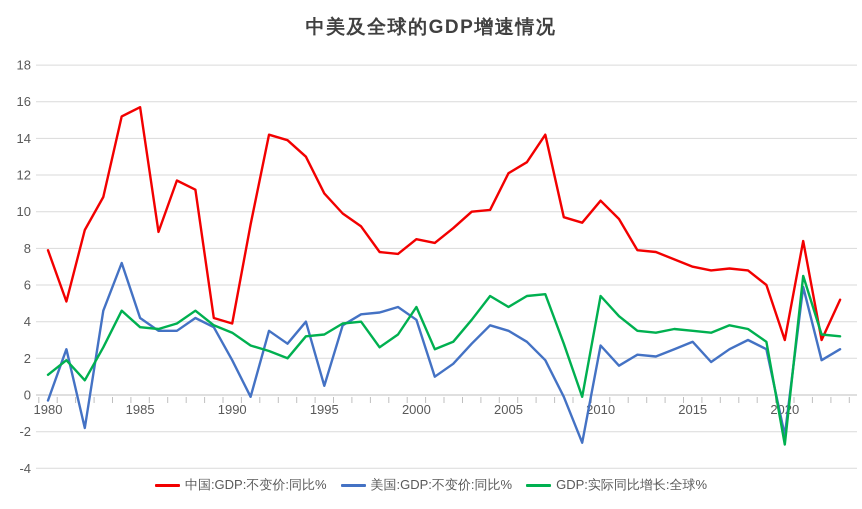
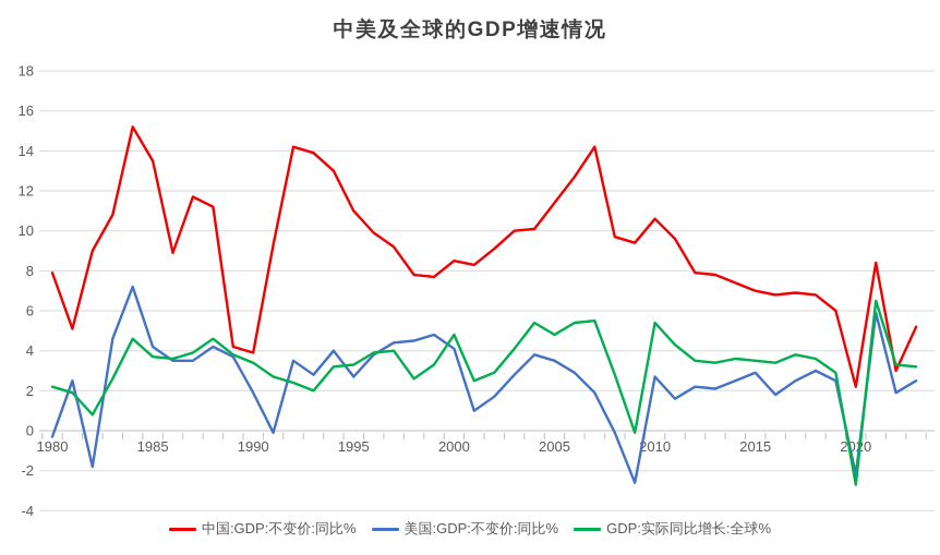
GDP:实际同比增长:全球%/1980: 1.1 -> 2.2
中国:GDP:不变价:同比%/1985: 15.7 -> 13.5
美国:GDP:不变价:同比%/1995: 0.5 -> 2.7
中国:GDP:不变价:同比%/2005: 12.1 -> 11.4
中国:GDP:不变价:同比%/2020: 3.0 -> 2.2
